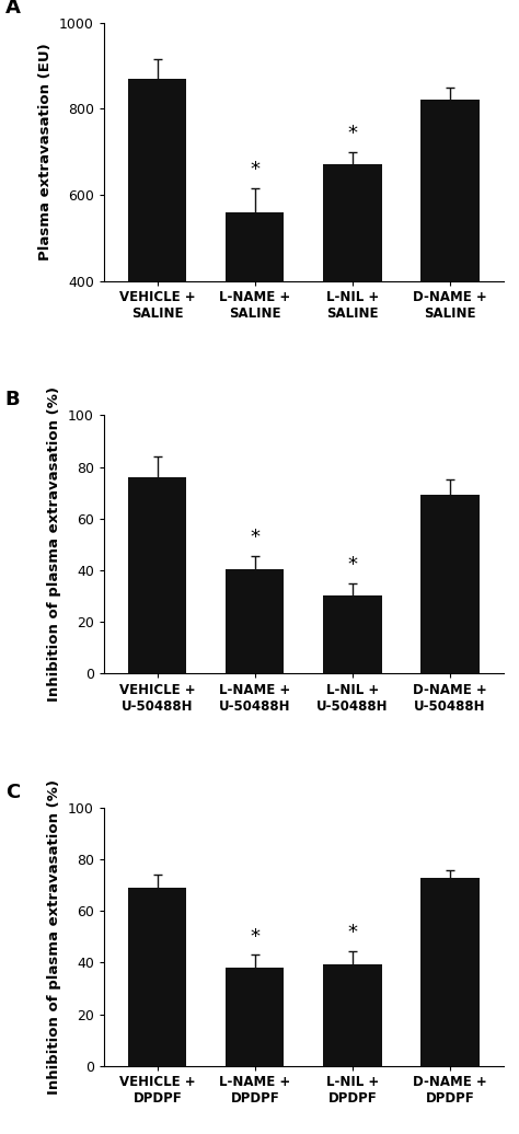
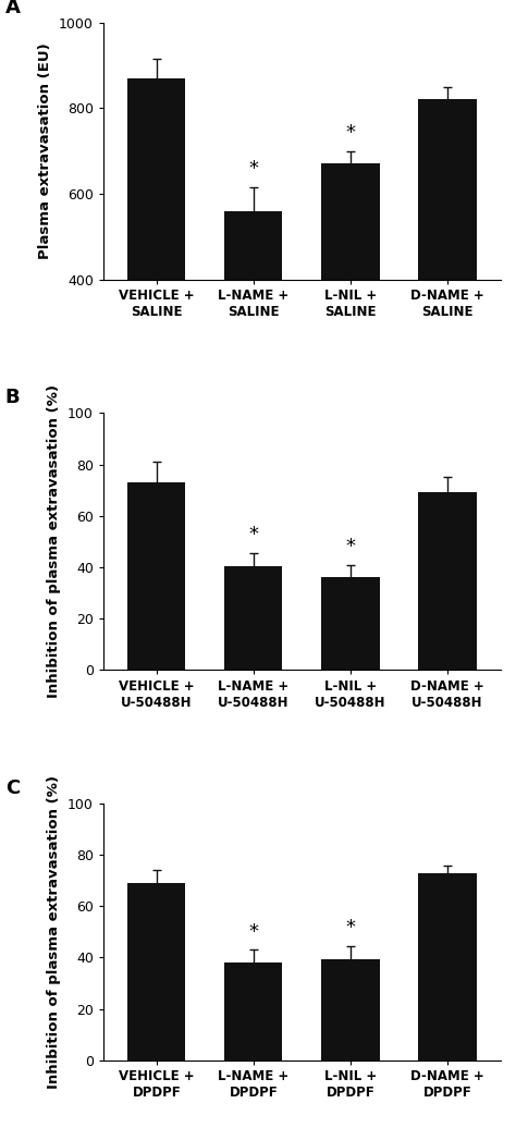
VEHICLE + U-50488H: 76.0 -> 73.0
L-NIL + U-50488H: 30.0 -> 36.0
